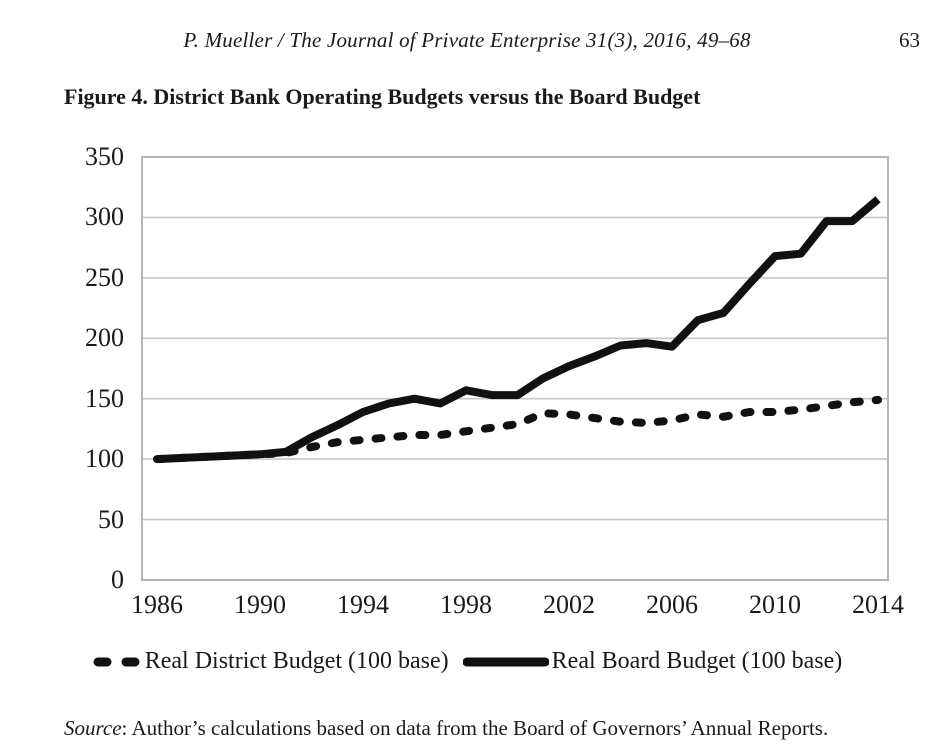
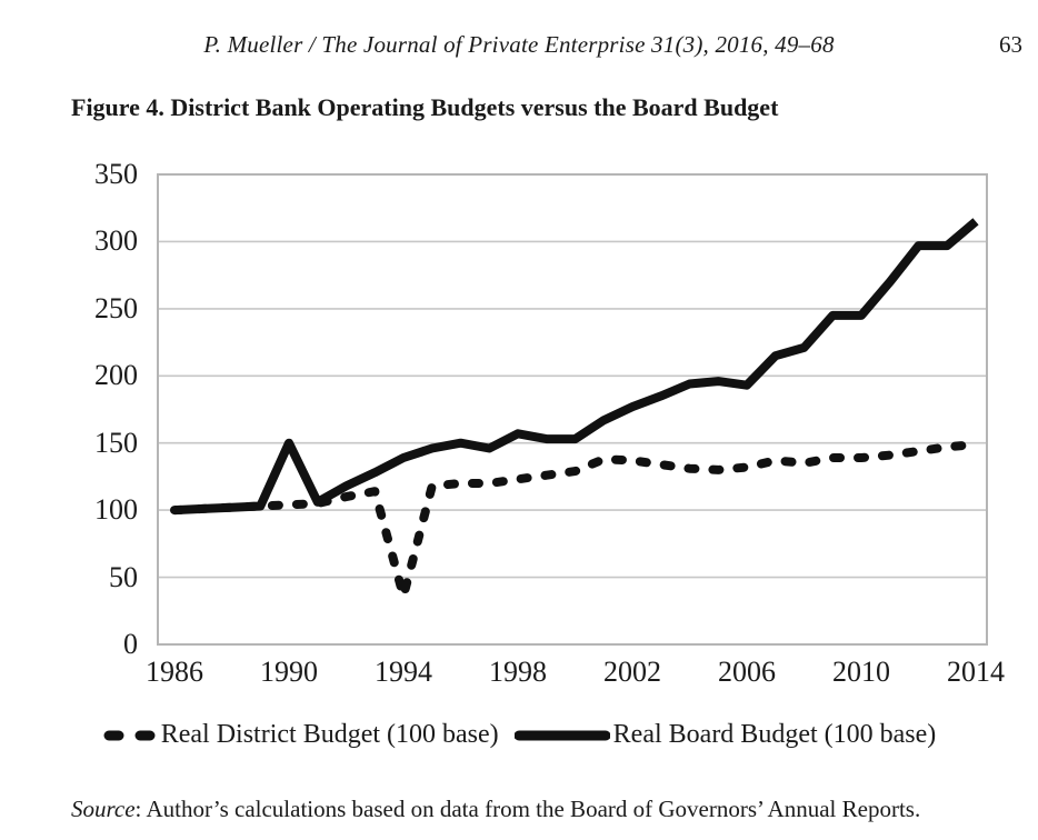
Real Board Budget (100 base)/1990: 104 -> 150
Real District Budget (100 base)/1994: 116 -> 36
Real Board Budget (100 base)/2010: 268 -> 245
